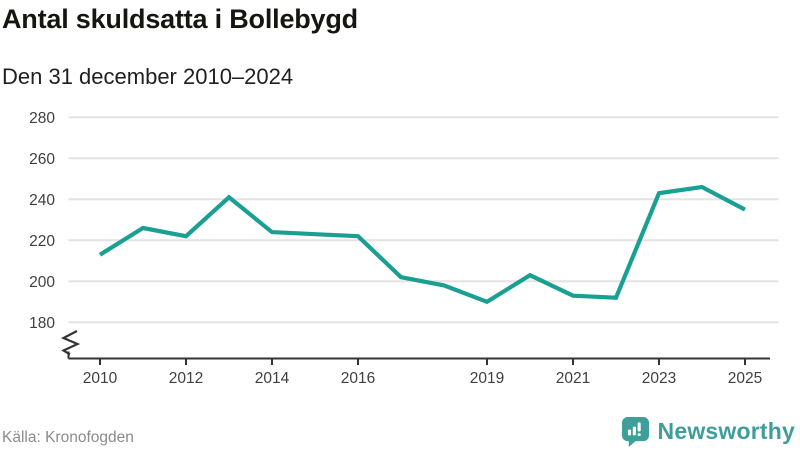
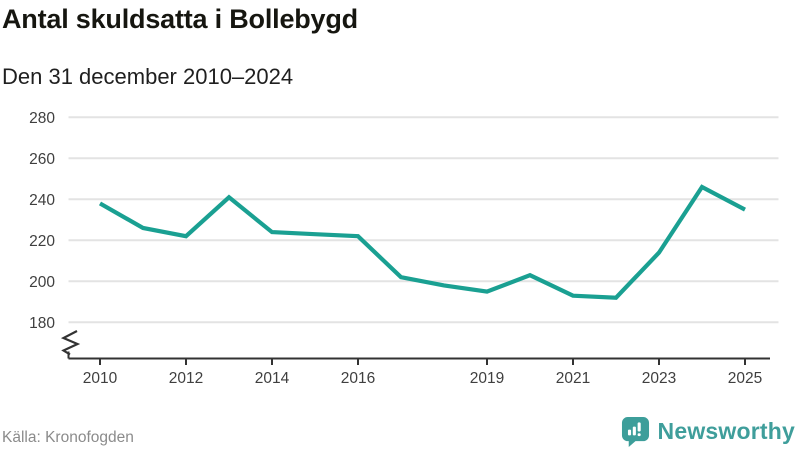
2010: 213 -> 238
2019: 190 -> 195
2023: 243 -> 214
